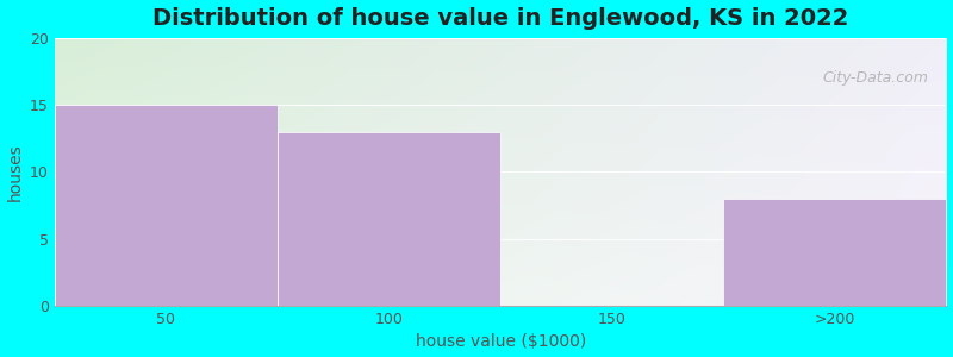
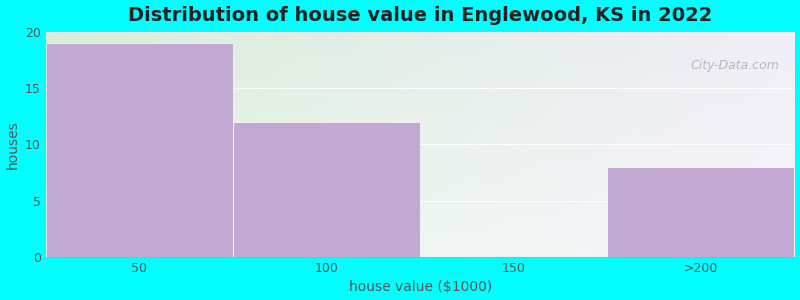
50: 15 -> 19
100: 13 -> 12
